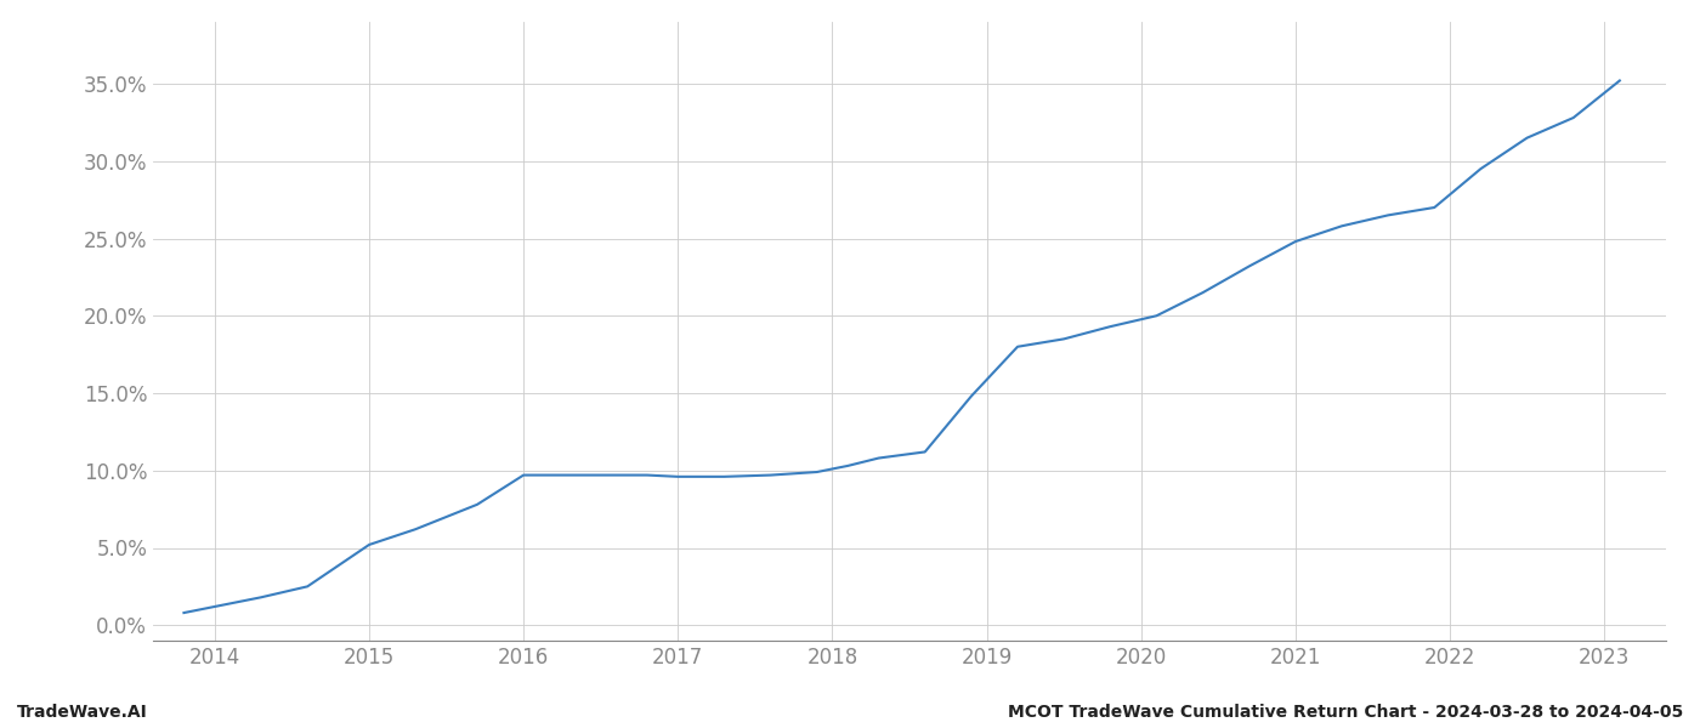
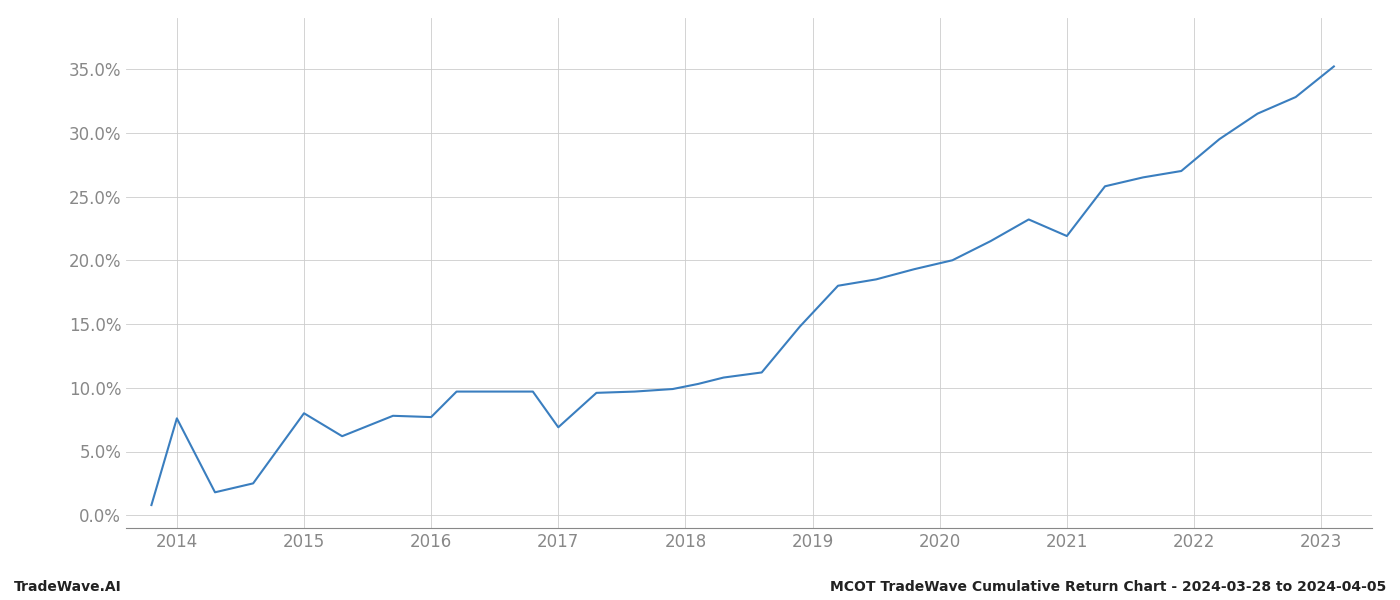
2014: 1.2% -> 7.6%
2015: 5.2% -> 8.0%
2016: 9.7% -> 7.7%
2017: 9.6% -> 6.9%
2021: 24.8% -> 21.9%
